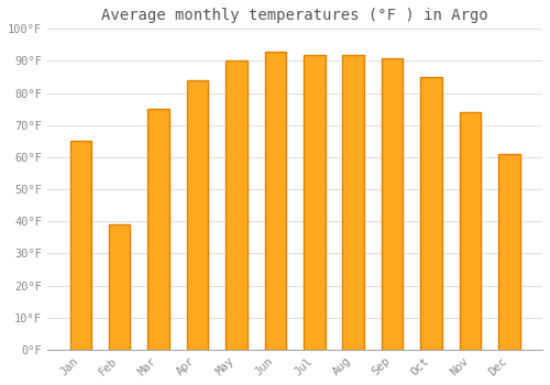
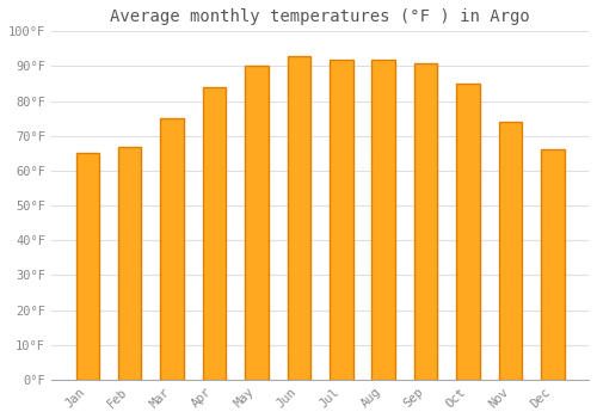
Feb: 39°F -> 67°F
Dec: 61°F -> 66°F
